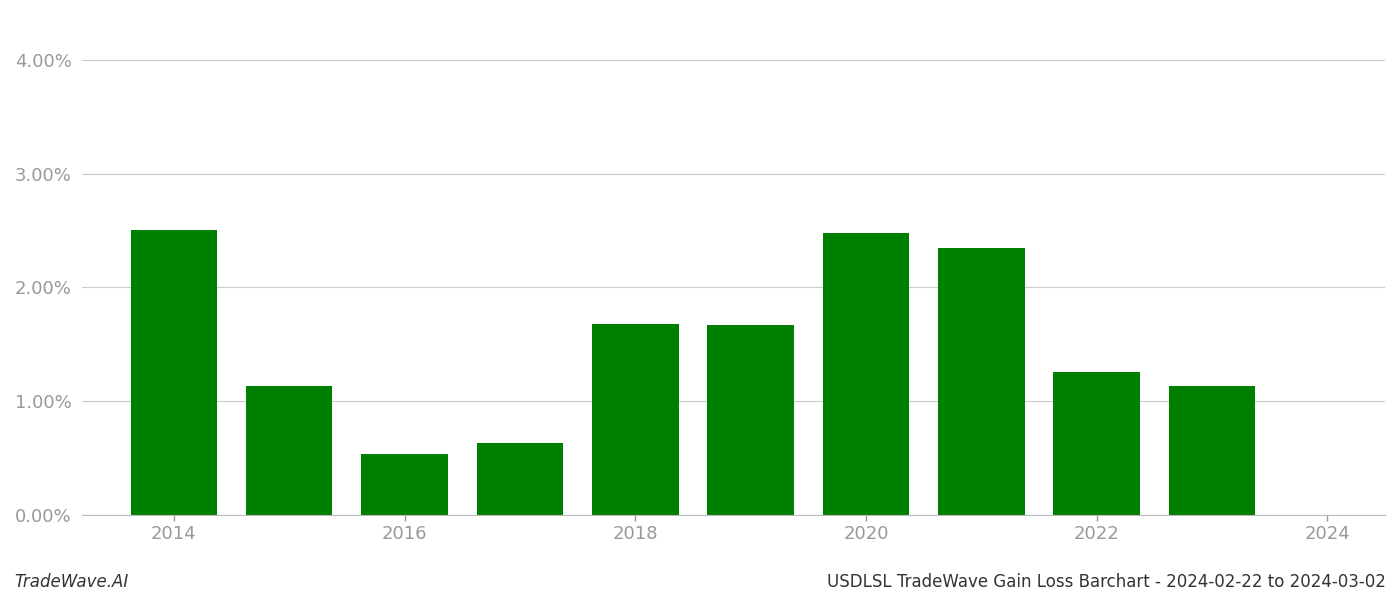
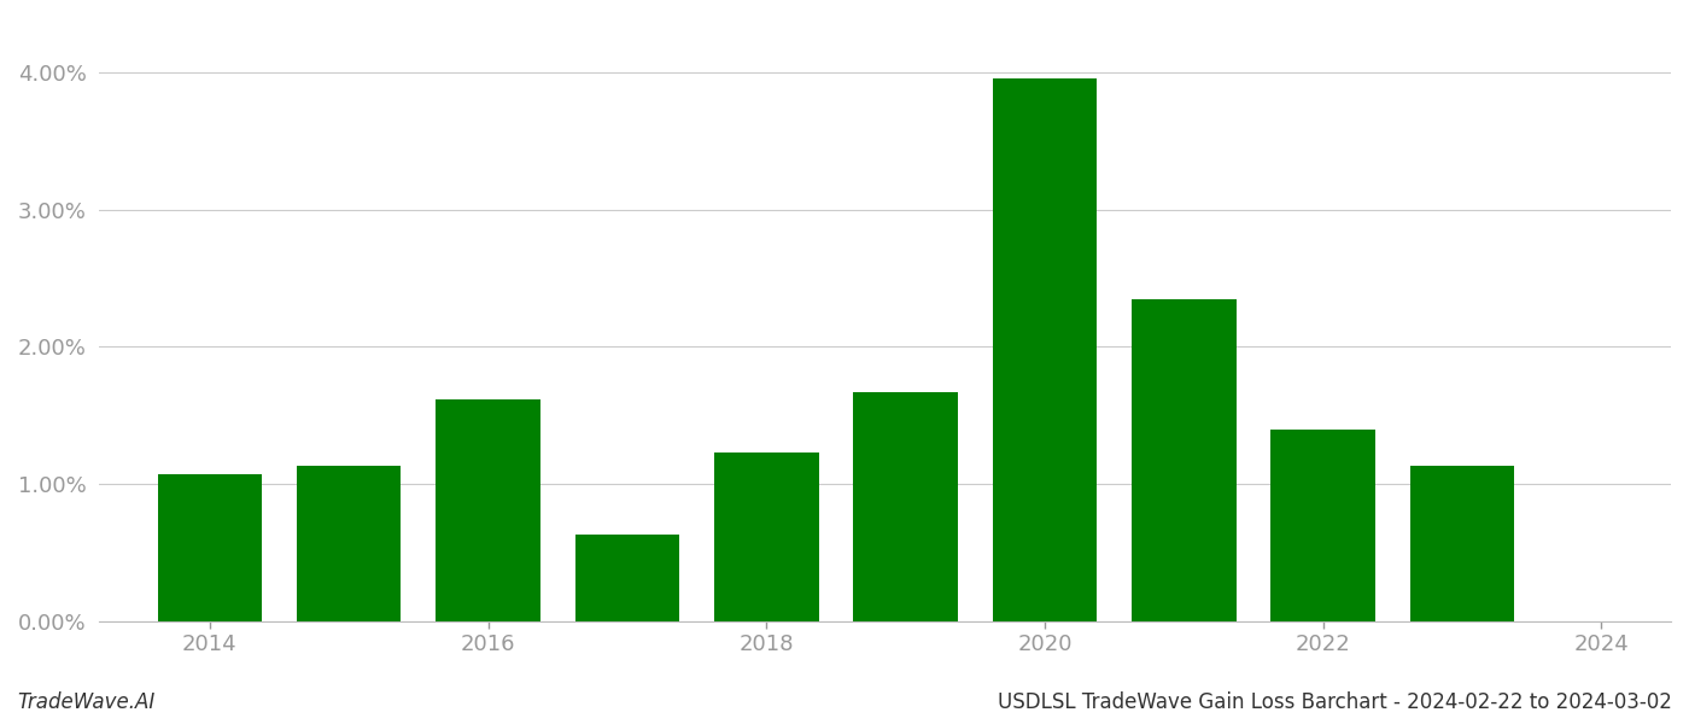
2014: 2.51% -> 1.07%
2016: 0.53% -> 1.62%
2018: 1.68% -> 1.23%
2020: 2.48% -> 3.96%
2022: 1.26% -> 1.40%
